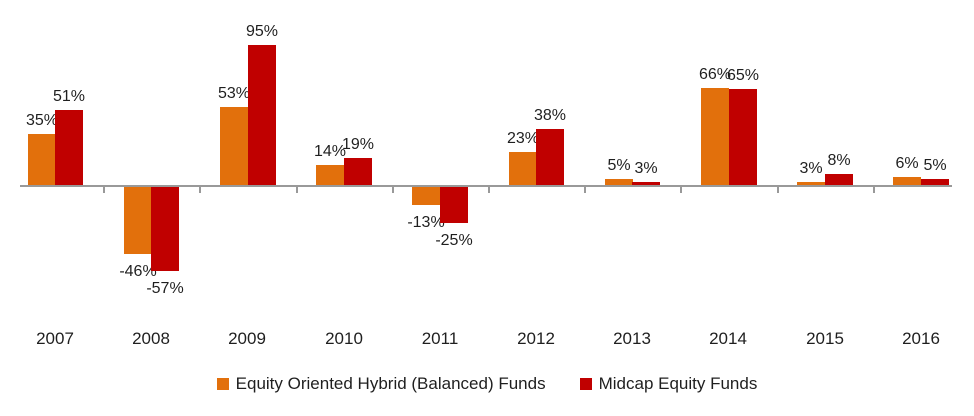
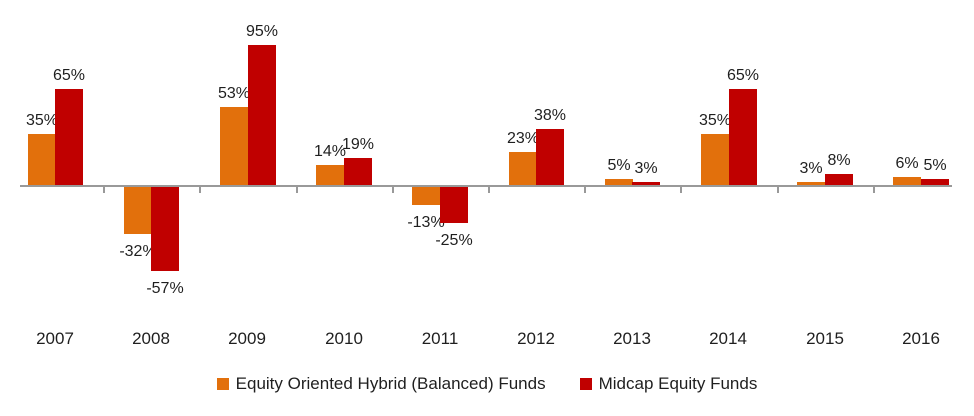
Midcap Equity Funds/2007: 51% -> 65%
Equity Oriented Hybrid (Balanced) Funds/2008: -46% -> -32%
Equity Oriented Hybrid (Balanced) Funds/2014: 66% -> 35%
